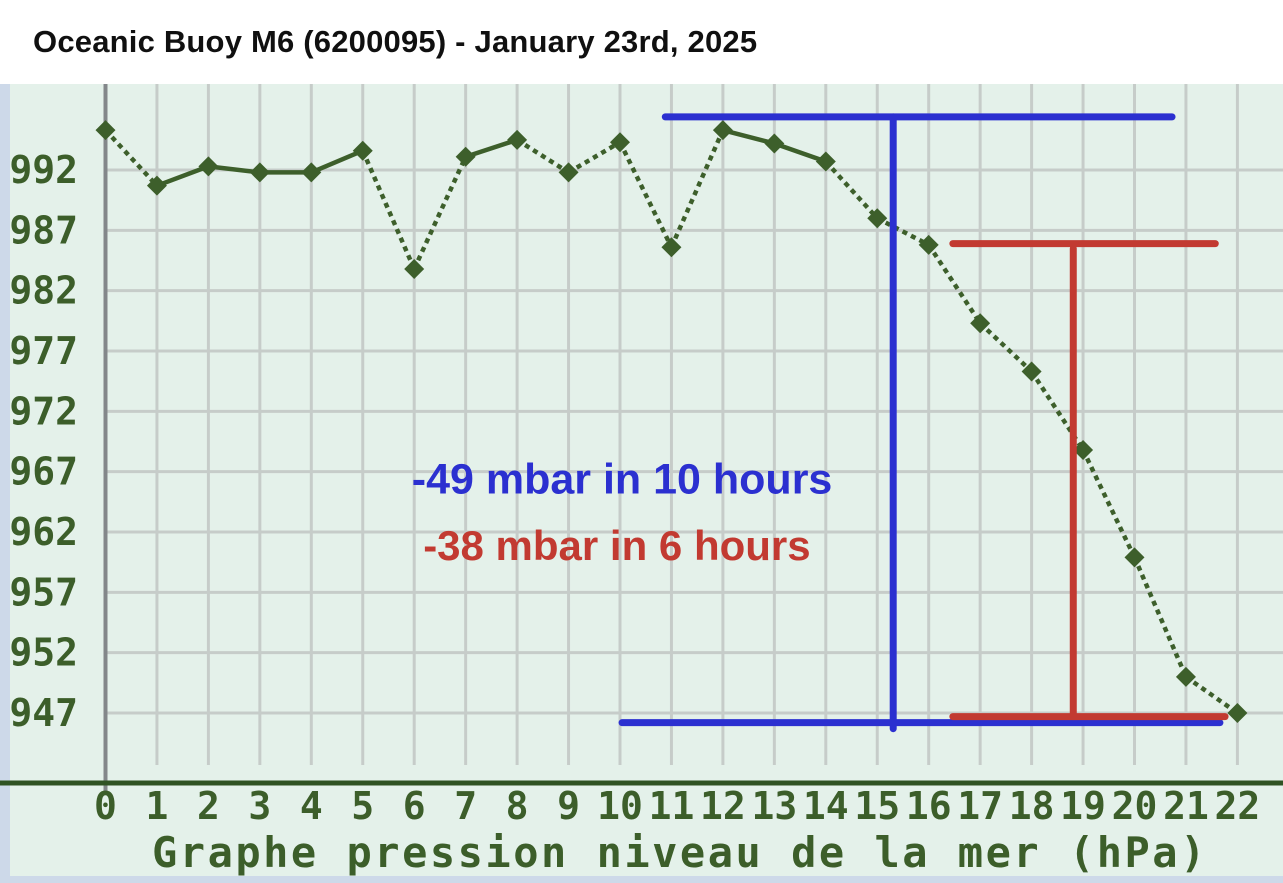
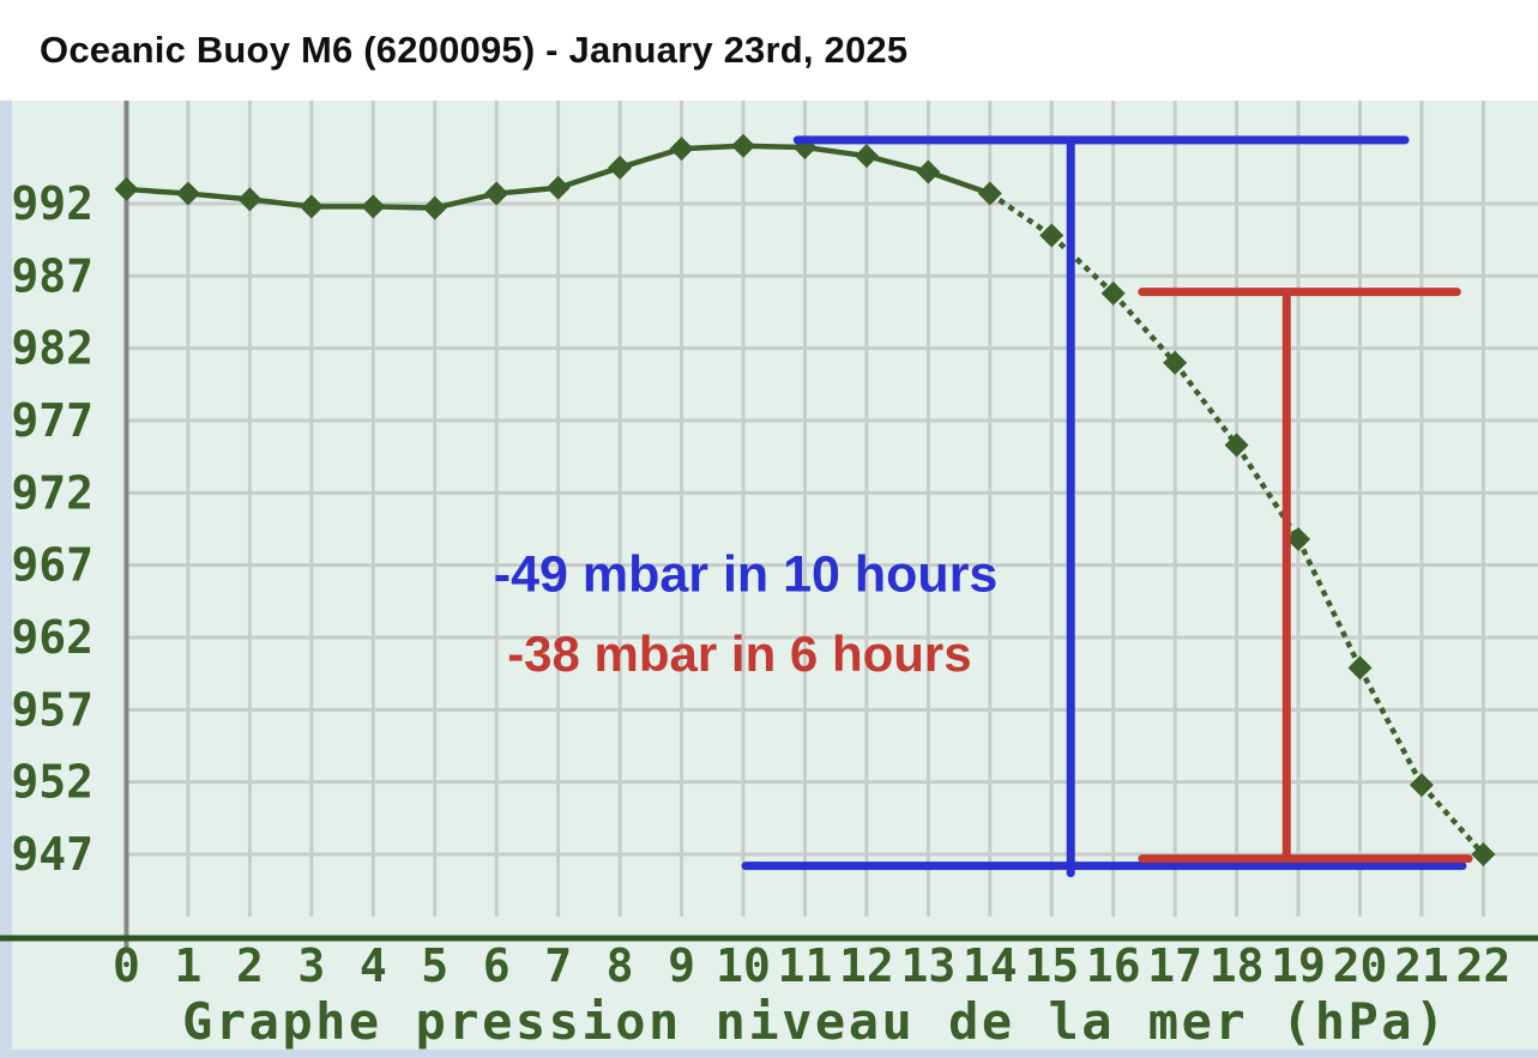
0: 995.3 -> 993.0
1: 990.7 -> 992.7
5: 993.6 -> 991.7
6: 983.8 -> 992.7
9: 991.8 -> 995.8
10: 994.3 -> 996.0
11: 985.6 -> 995.9
15: 988.0 -> 989.8
17: 979.3 -> 981.0
21: 950.0 -> 951.8
